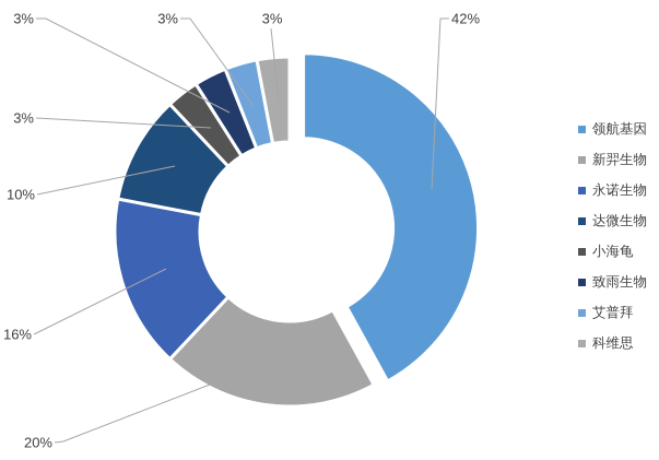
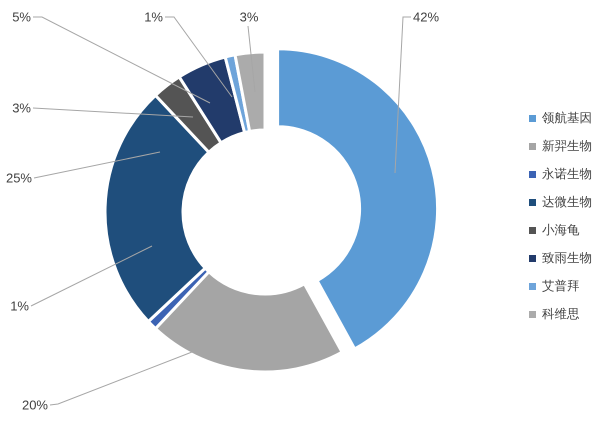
永诺生物: 16% -> 1%
达微生物: 10% -> 25%
致雨生物: 3% -> 5%
艾普拜: 3% -> 1%
